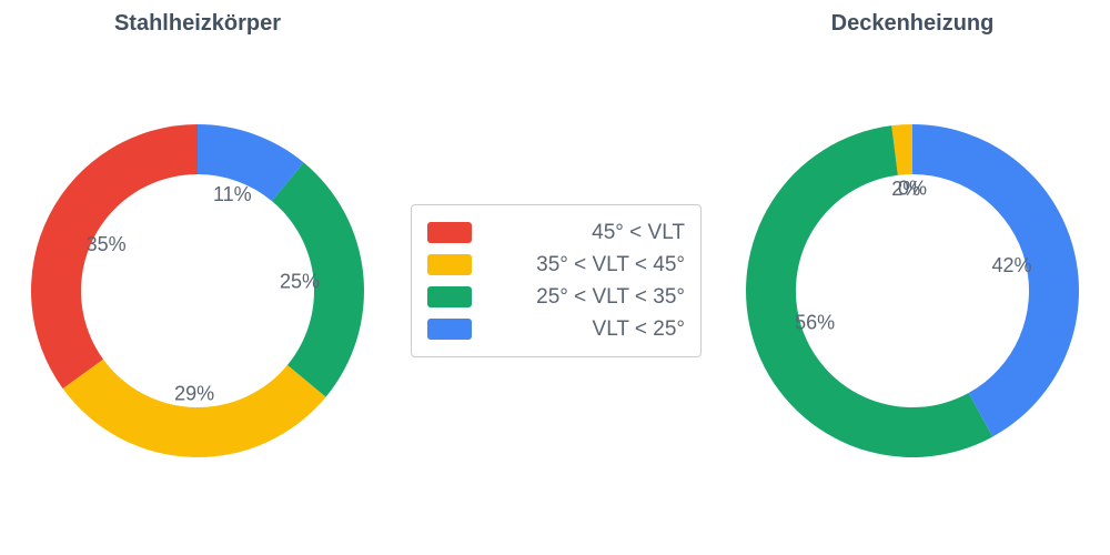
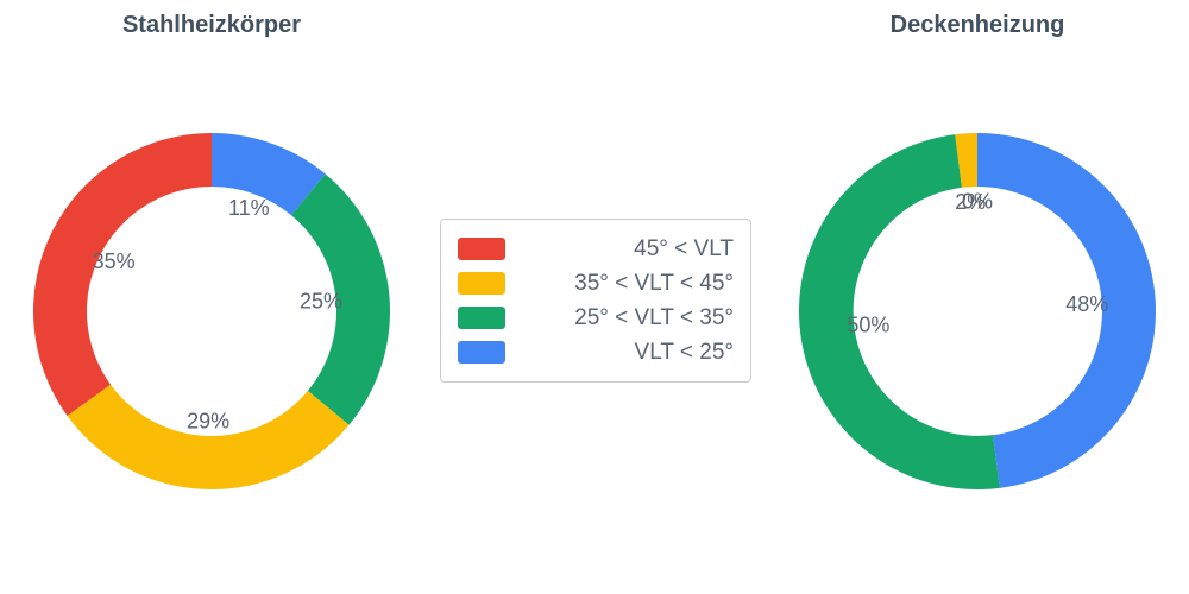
Deckenheizung/25° < VLT < 35°: 56% -> 50%
Deckenheizung/VLT < 25°: 42% -> 48%
